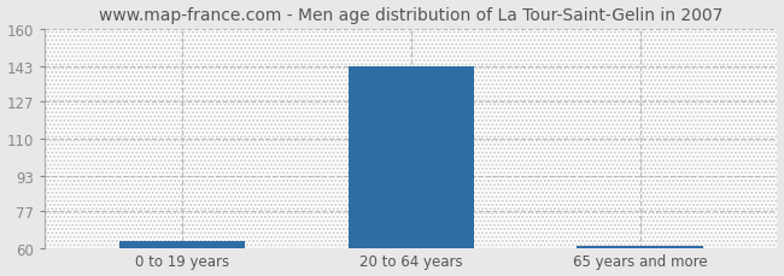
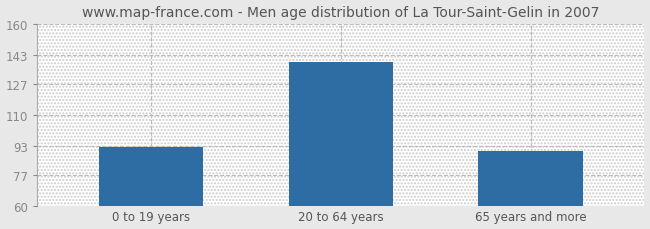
0 to 19 years: 63 -> 92
20 to 64 years: 143 -> 139
65 years and more: 61 -> 90
